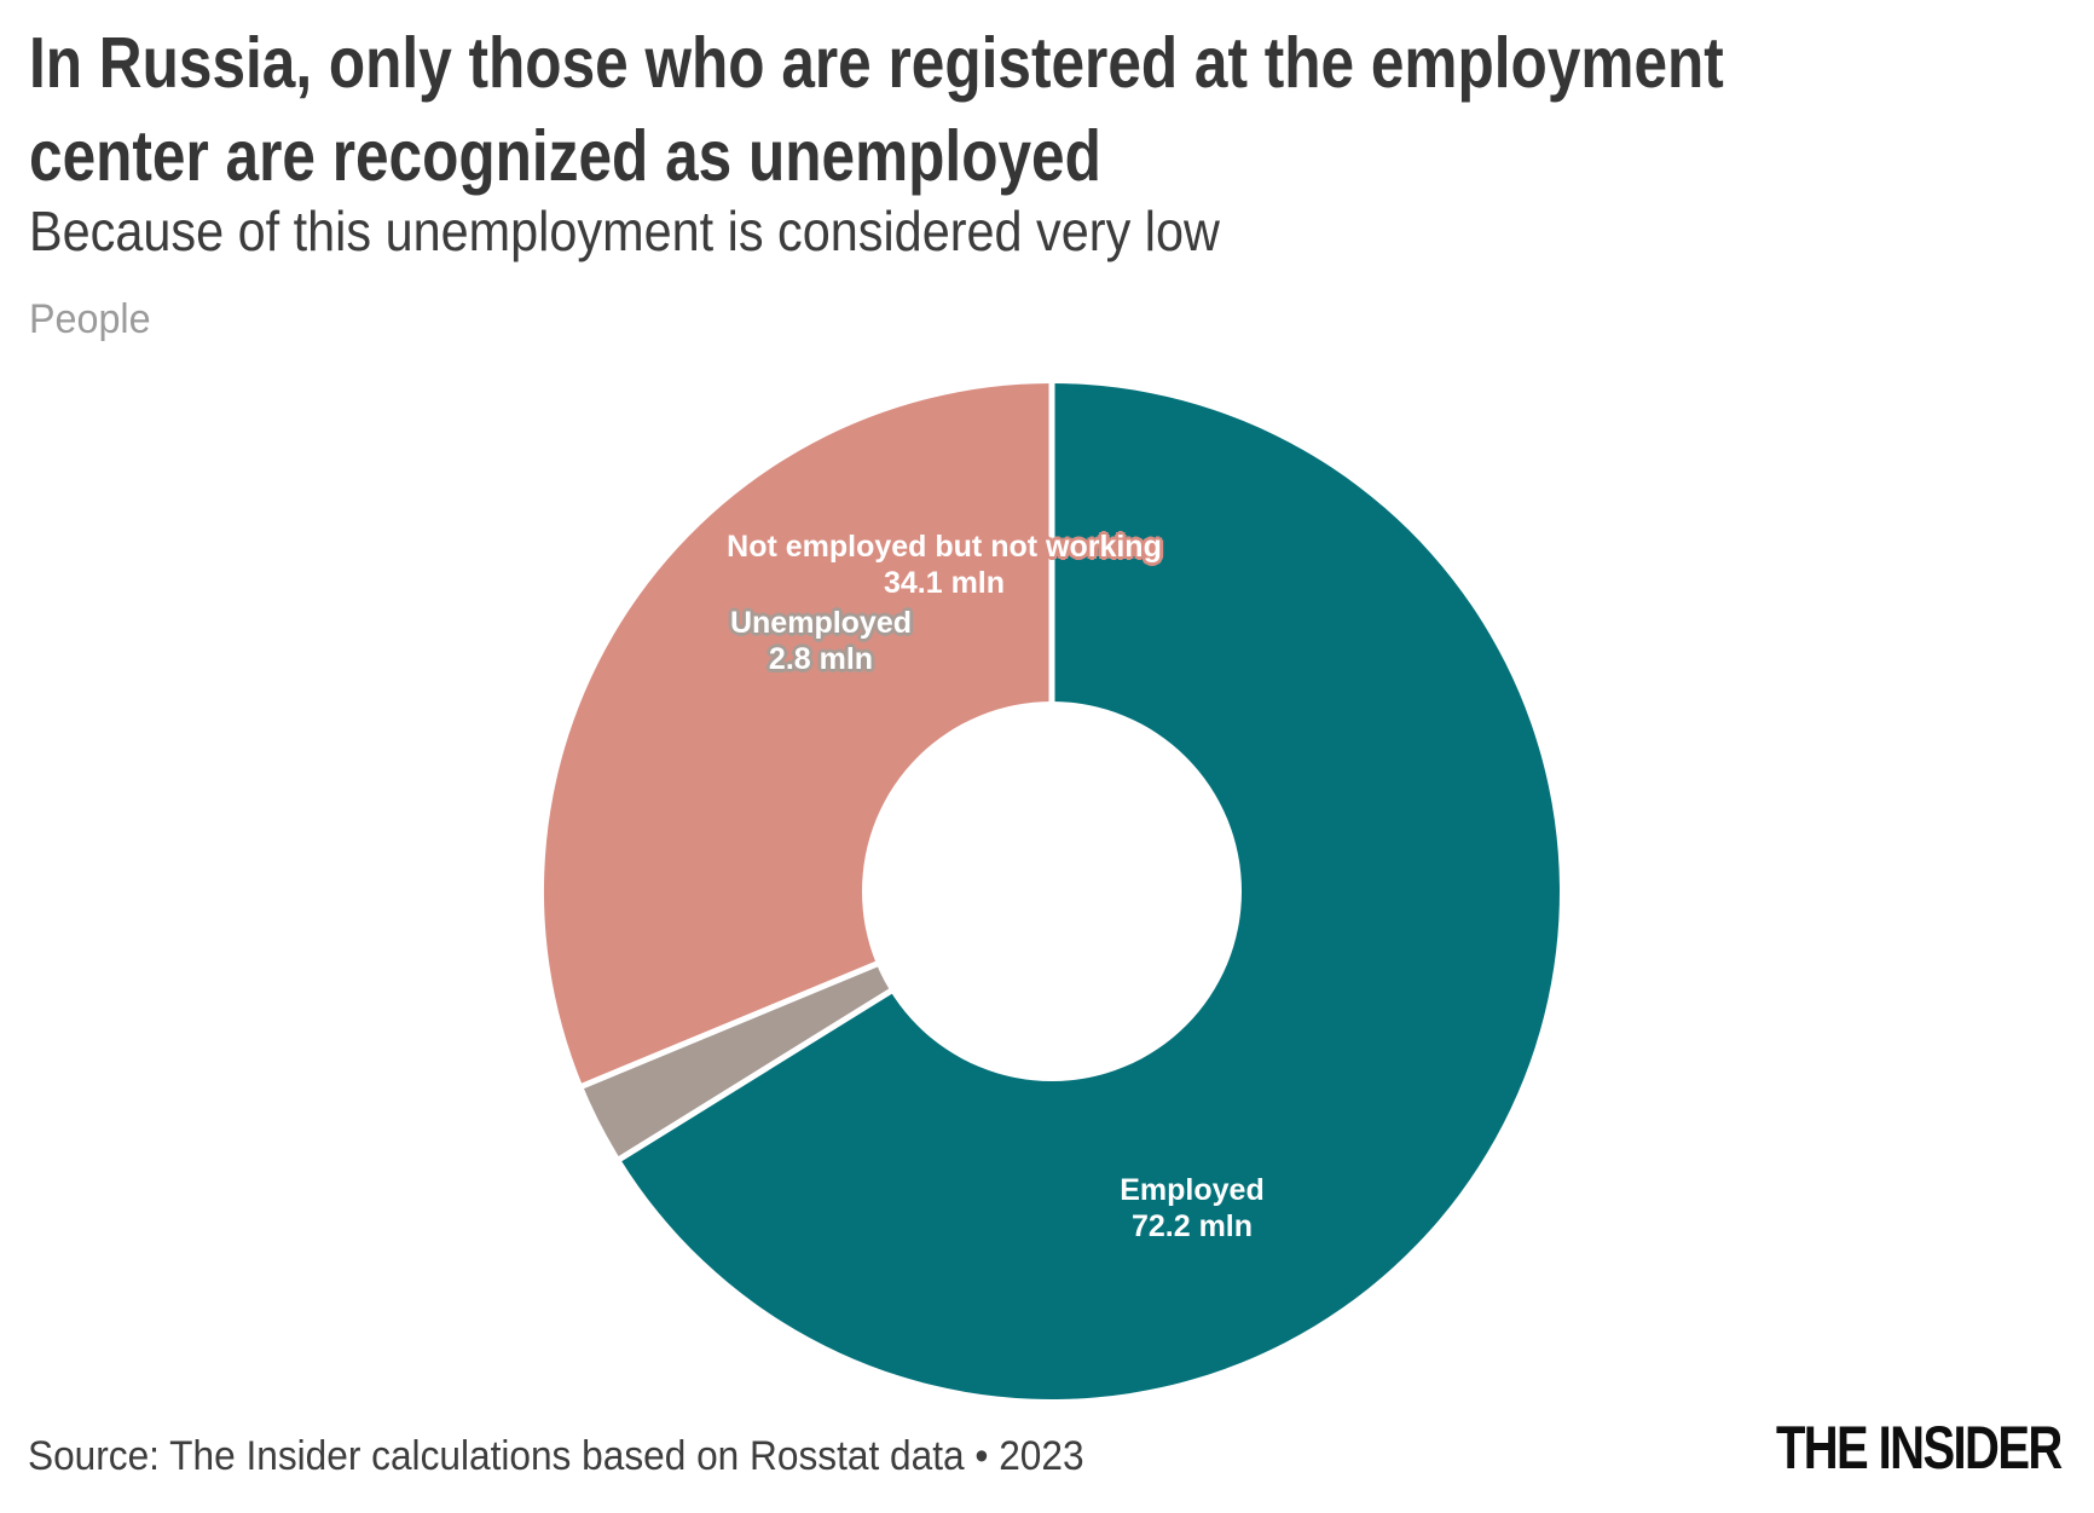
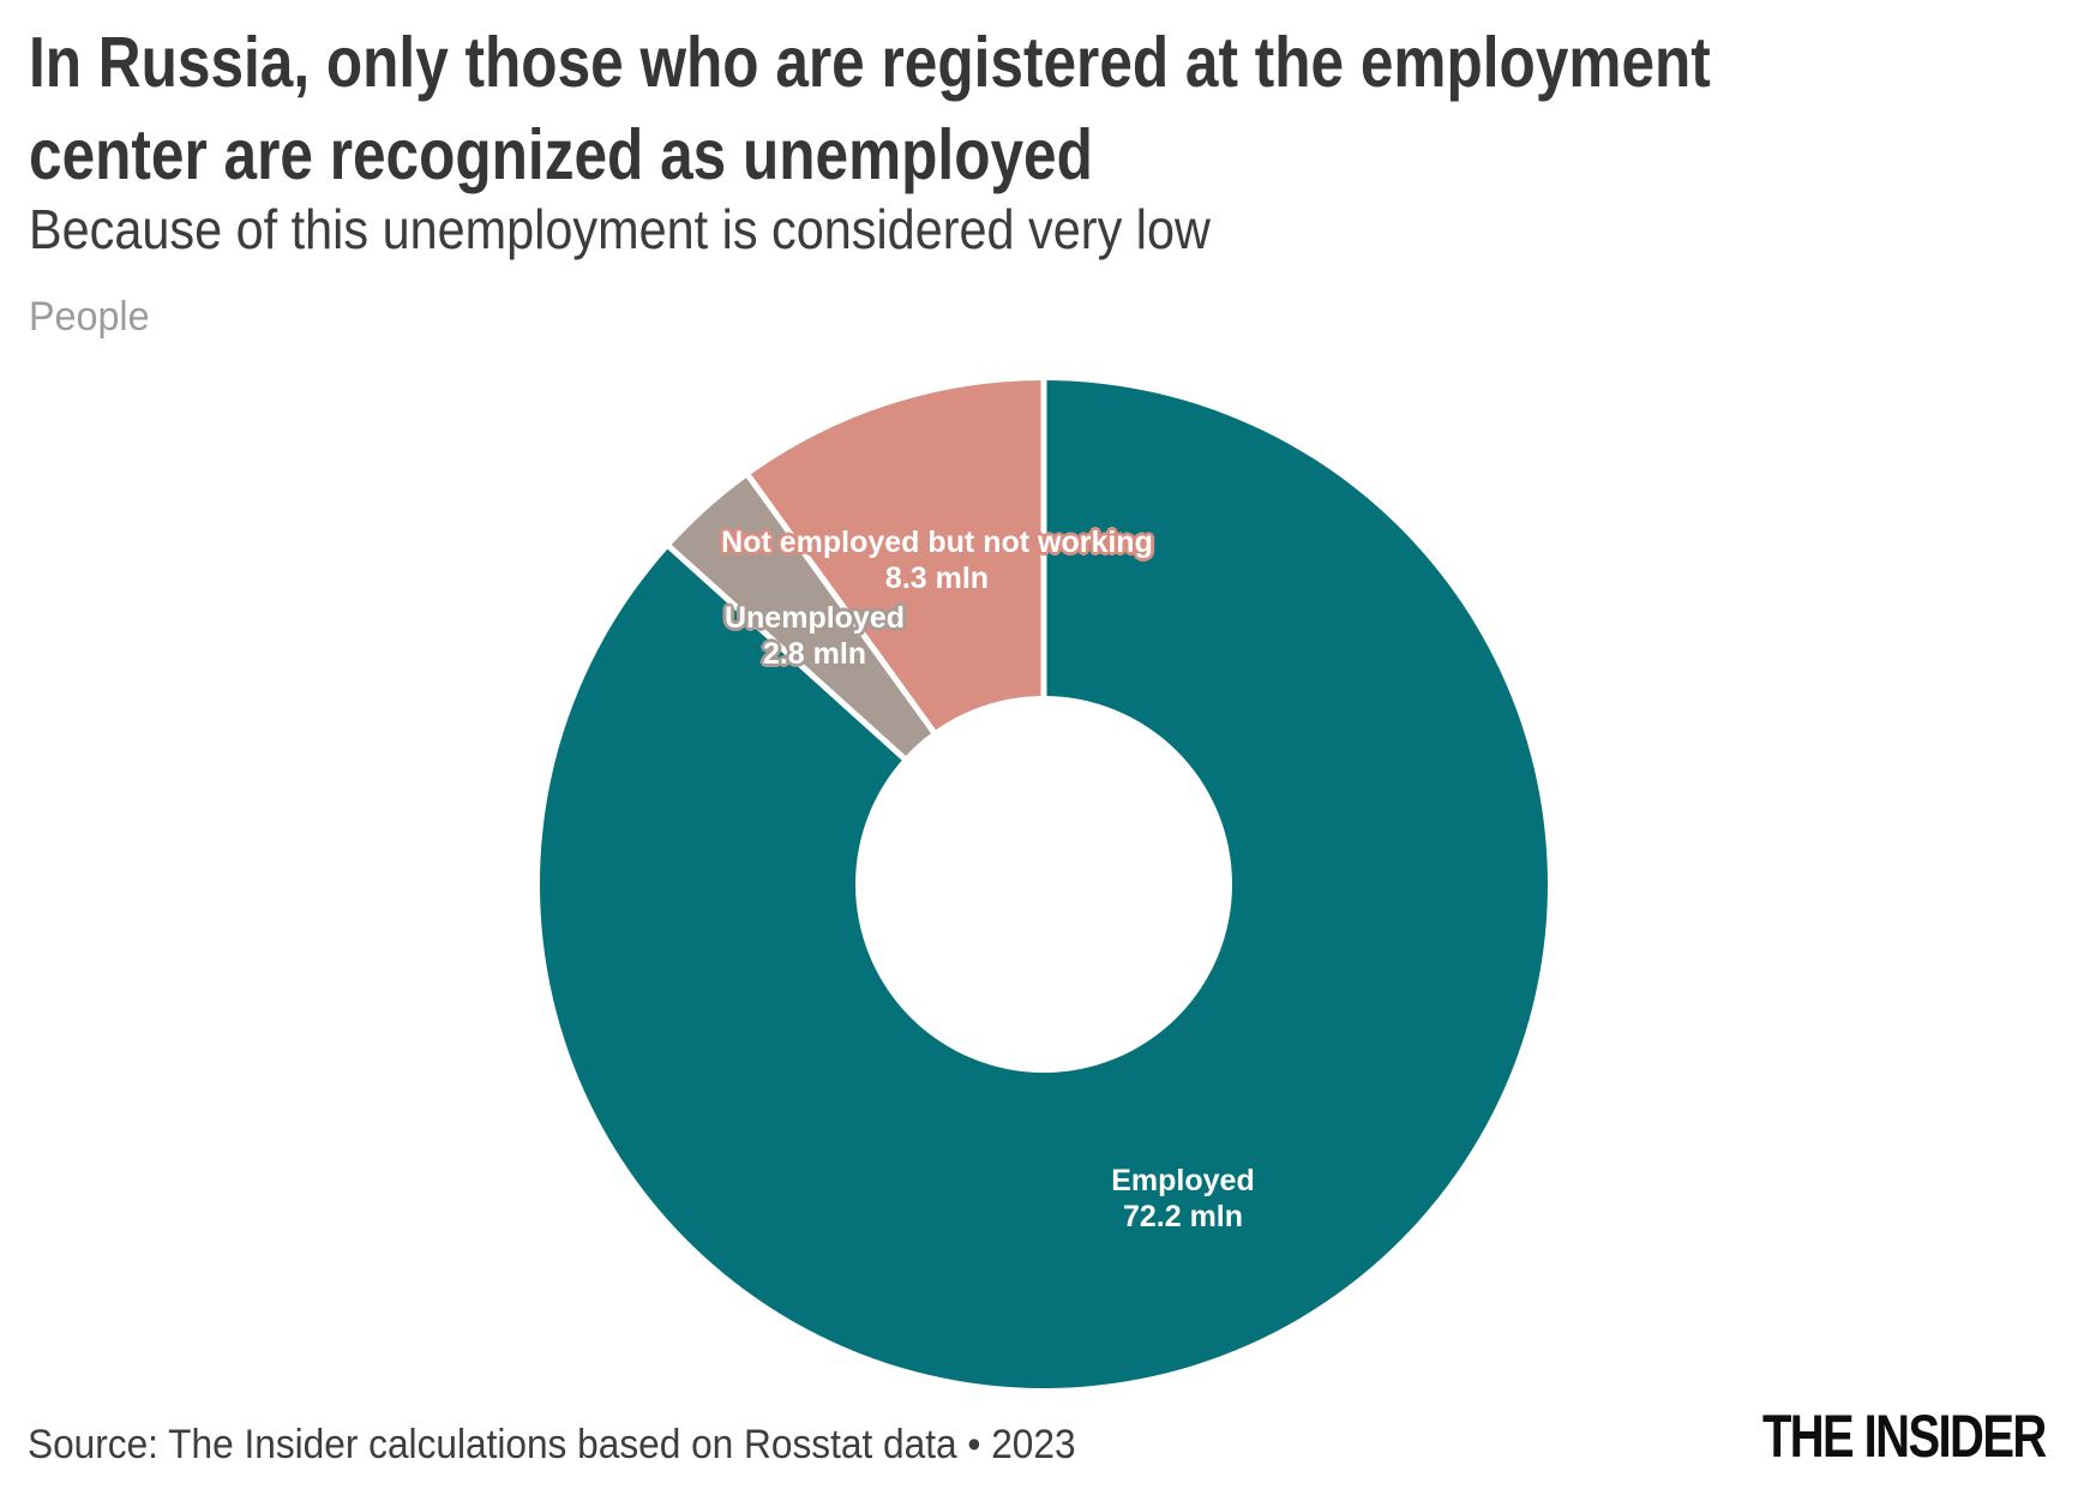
Not employed but not working: 34.1 -> 8.3
